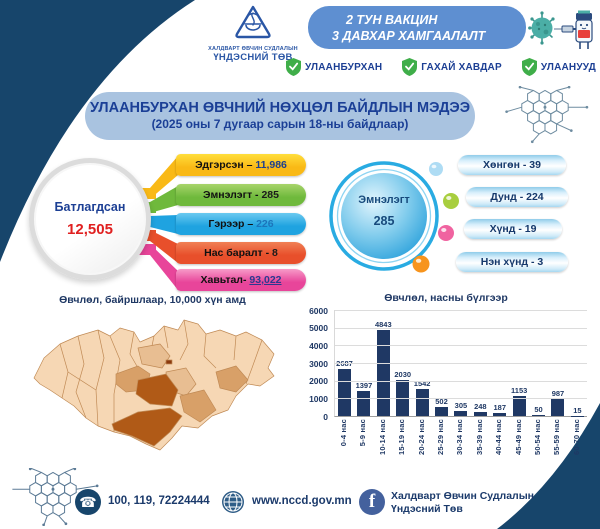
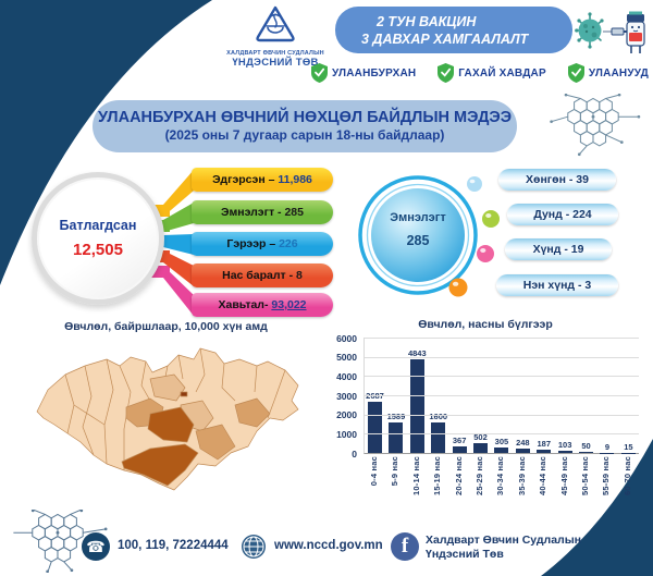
5-9 нас: 1397 -> 1589
15-19 нас: 2030 -> 1600
20-24 нас: 1542 -> 367
45-49 нас: 1153 -> 103
55-59 нас: 987 -> 9
